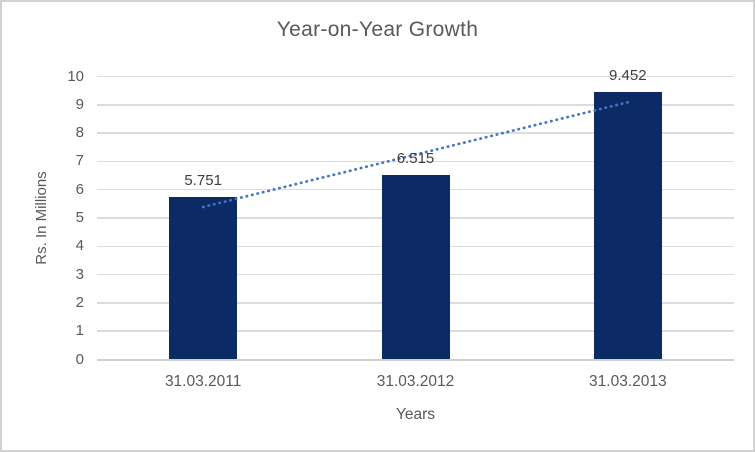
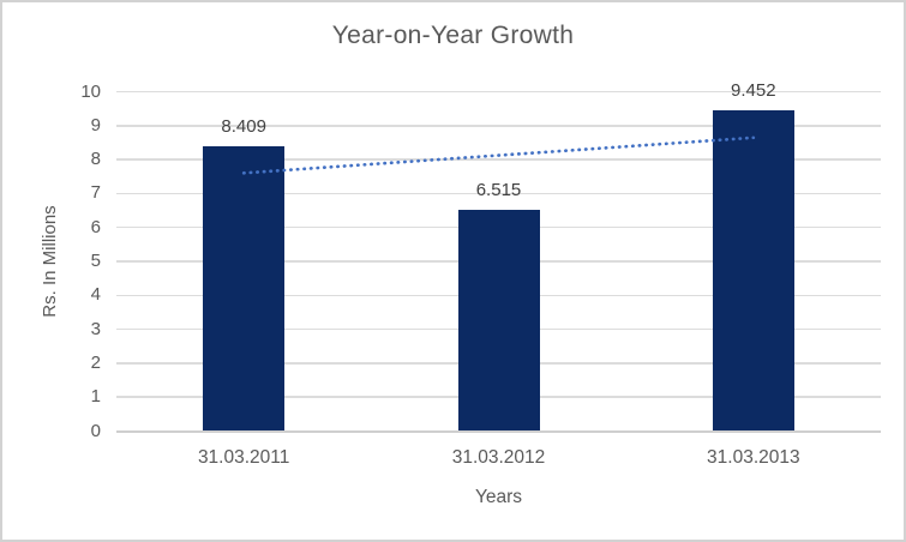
31.03.2011: 5.751 -> 8.409
